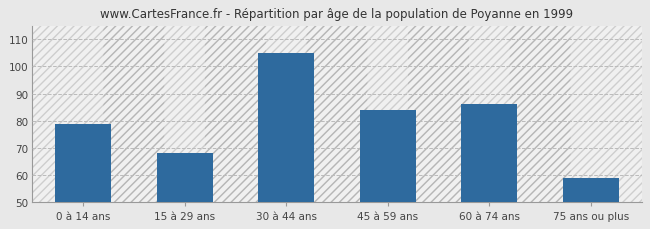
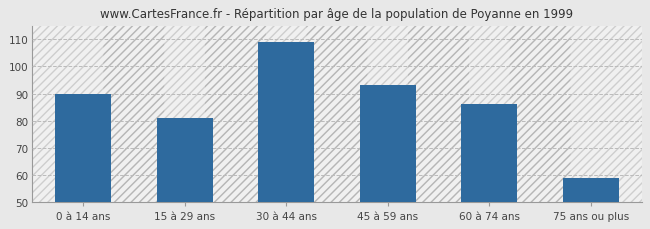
0 à 14 ans: 79 -> 90
15 à 29 ans: 68 -> 81
30 à 44 ans: 105 -> 109
45 à 59 ans: 84 -> 93
